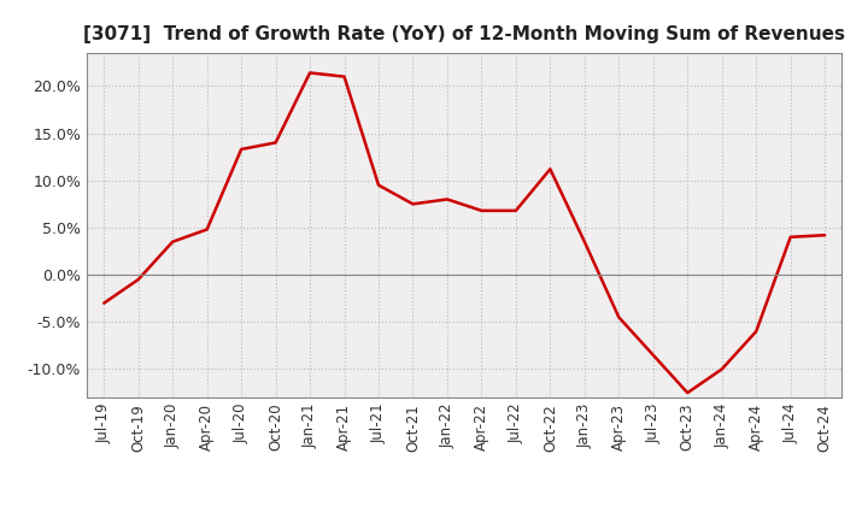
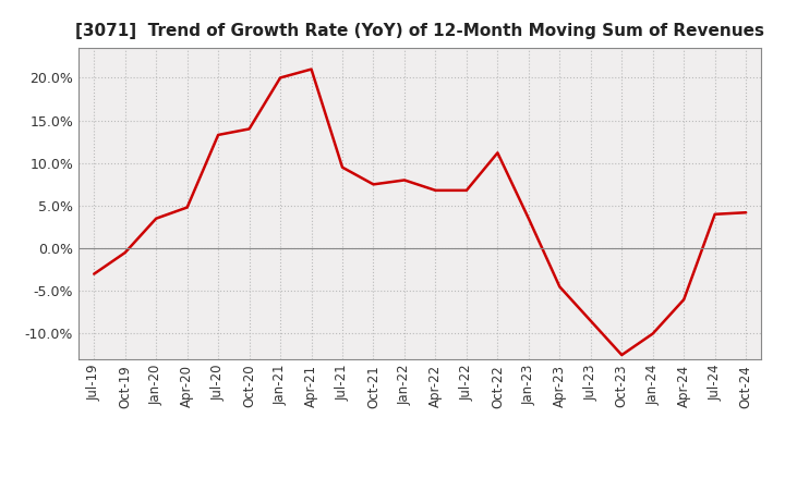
Jan-21: 21.4% -> 20.0%
